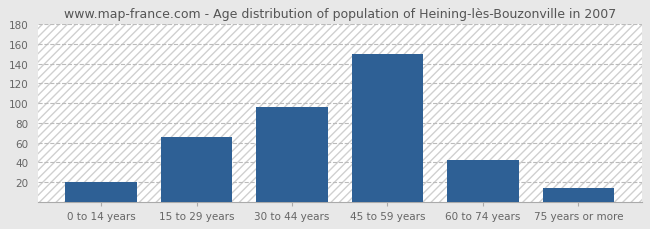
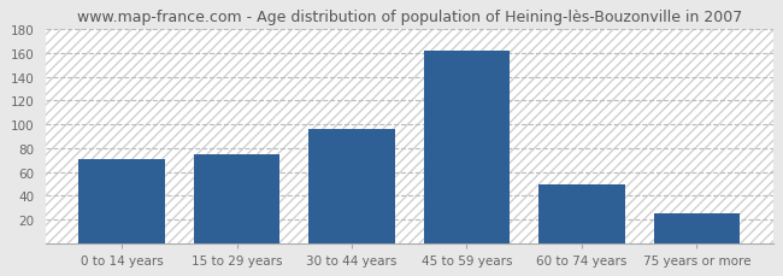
0 to 14 years: 20 -> 71
15 to 29 years: 66 -> 75
45 to 59 years: 150 -> 162
60 to 74 years: 42 -> 49
75 years or more: 14 -> 25
